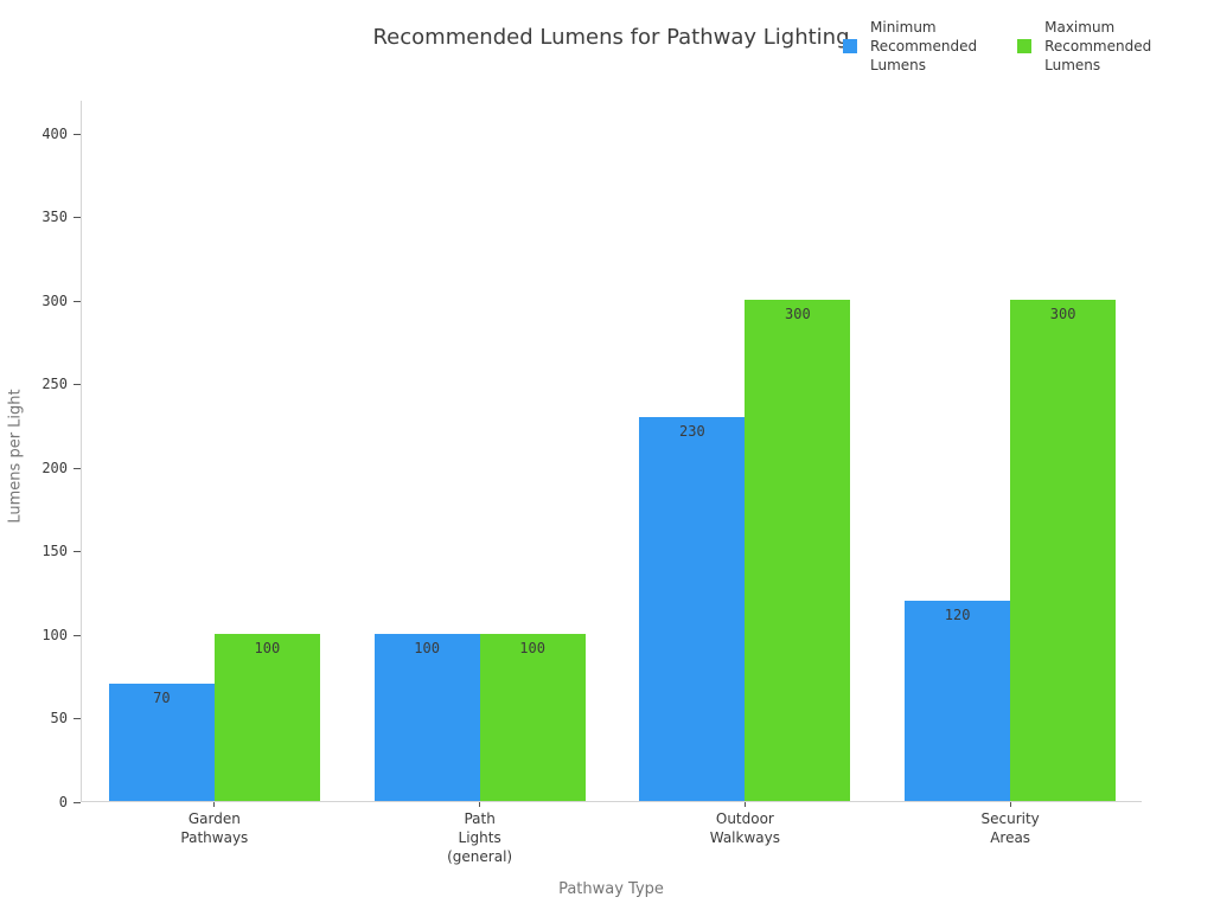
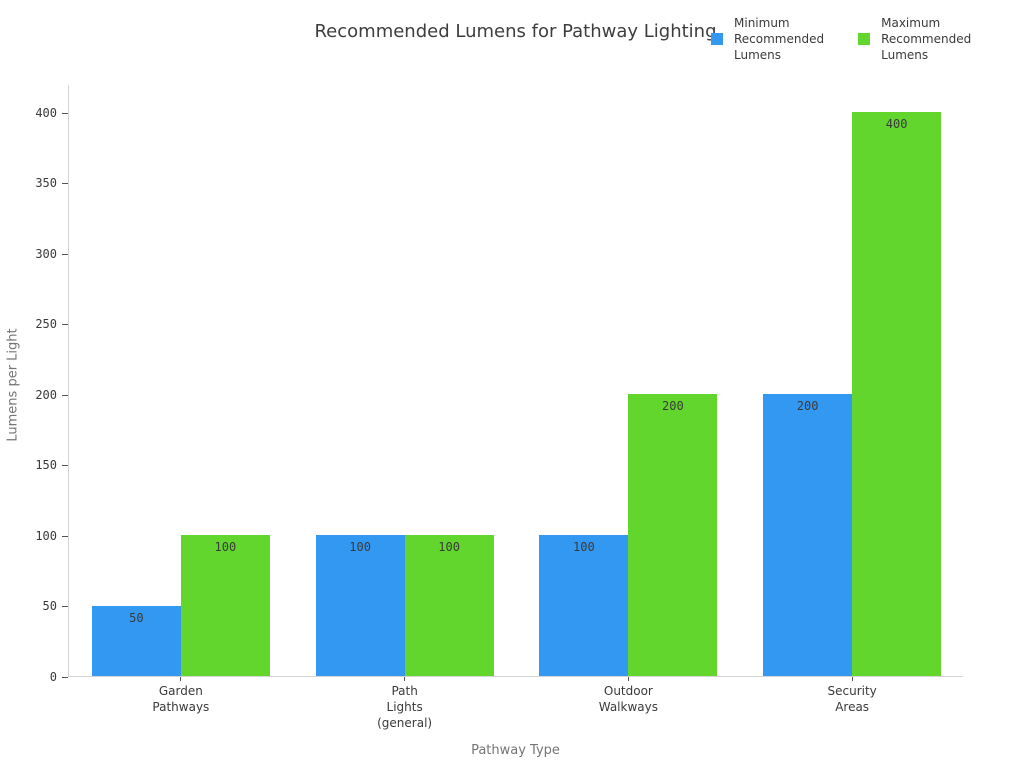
Minimum Recommended Lumens/Garden Pathways: 70 -> 50
Minimum Recommended Lumens/Outdoor Walkways: 230 -> 100
Maximum Recommended Lumens/Outdoor Walkways: 300 -> 200
Minimum Recommended Lumens/Security Areas: 120 -> 200
Maximum Recommended Lumens/Security Areas: 300 -> 400
